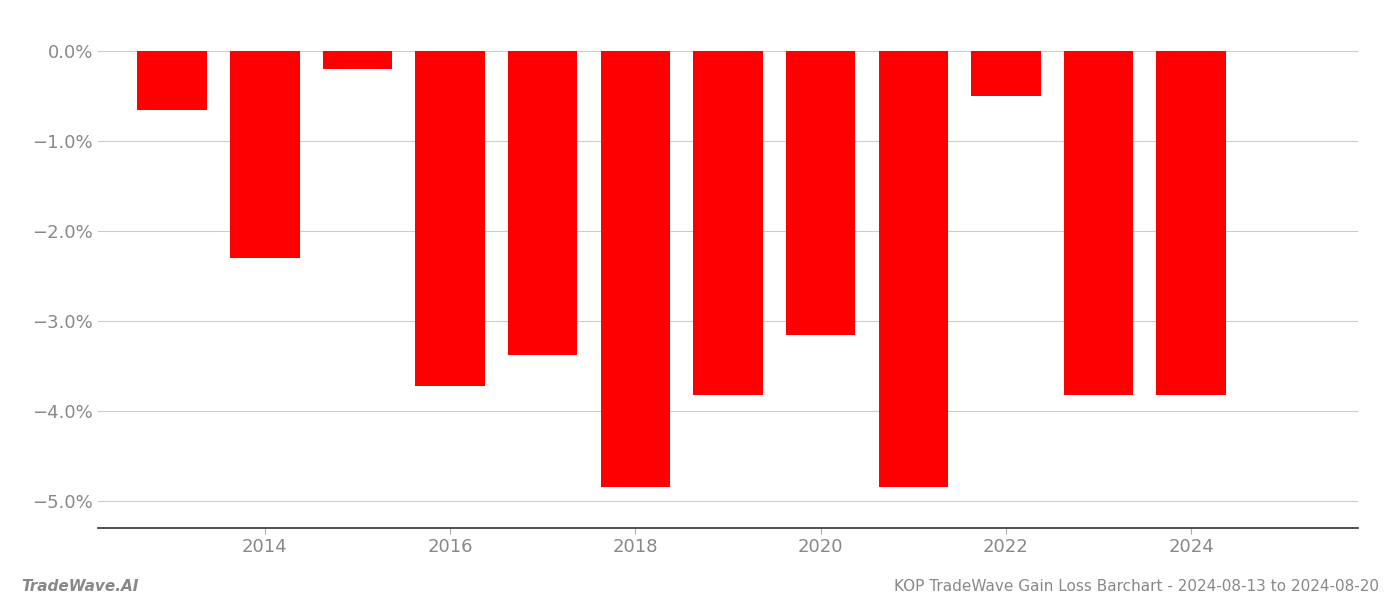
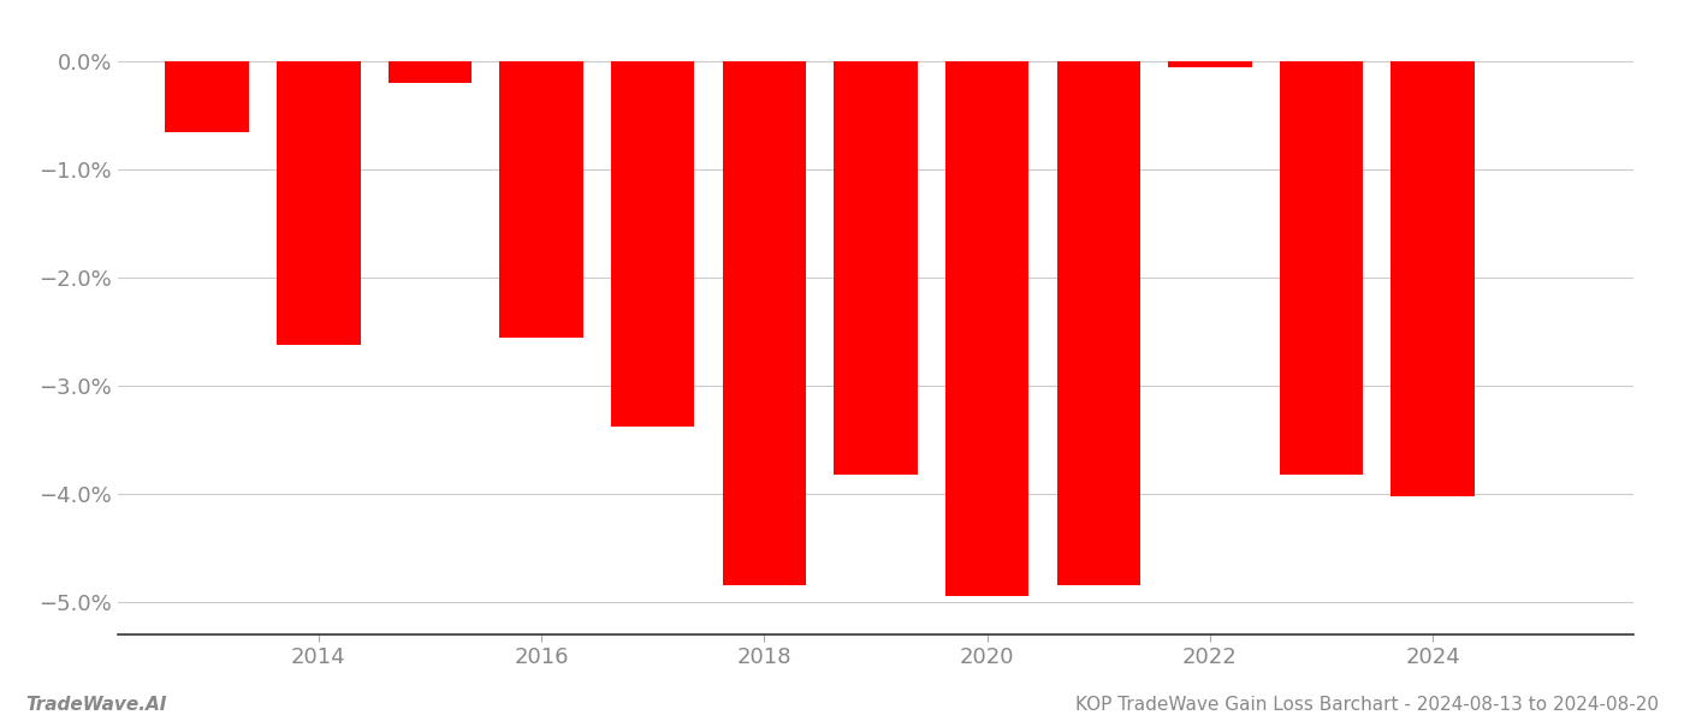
2014: -2.30% -> -2.62%
2016: -3.72% -> -2.56%
2020: -3.15% -> -4.94%
2022: -0.50% -> -0.06%
2024: -3.82% -> -4.02%
